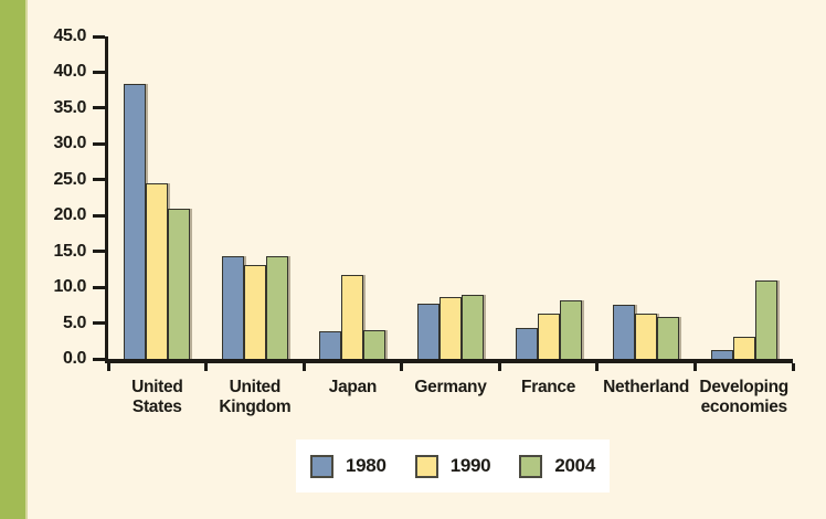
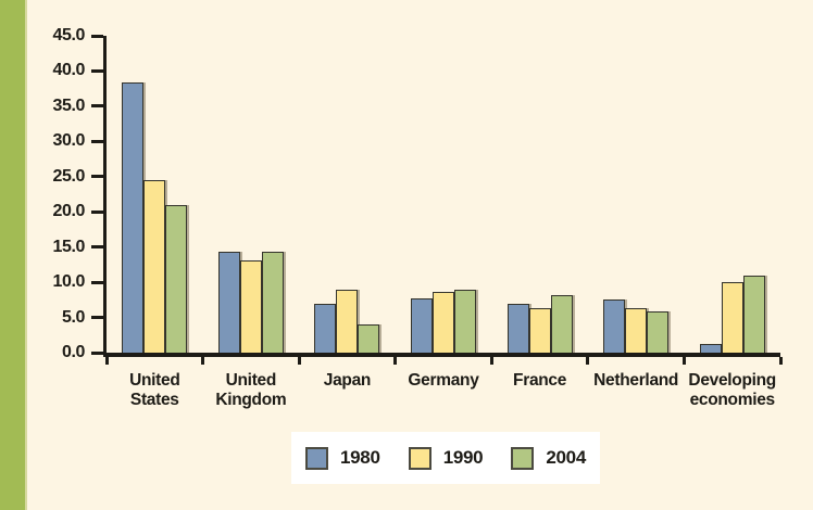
1980/Japan: 4 -> 7
1990/Japan: 12 -> 9
1980/France: 4 -> 7
1990/Developing economies: 3 -> 10
